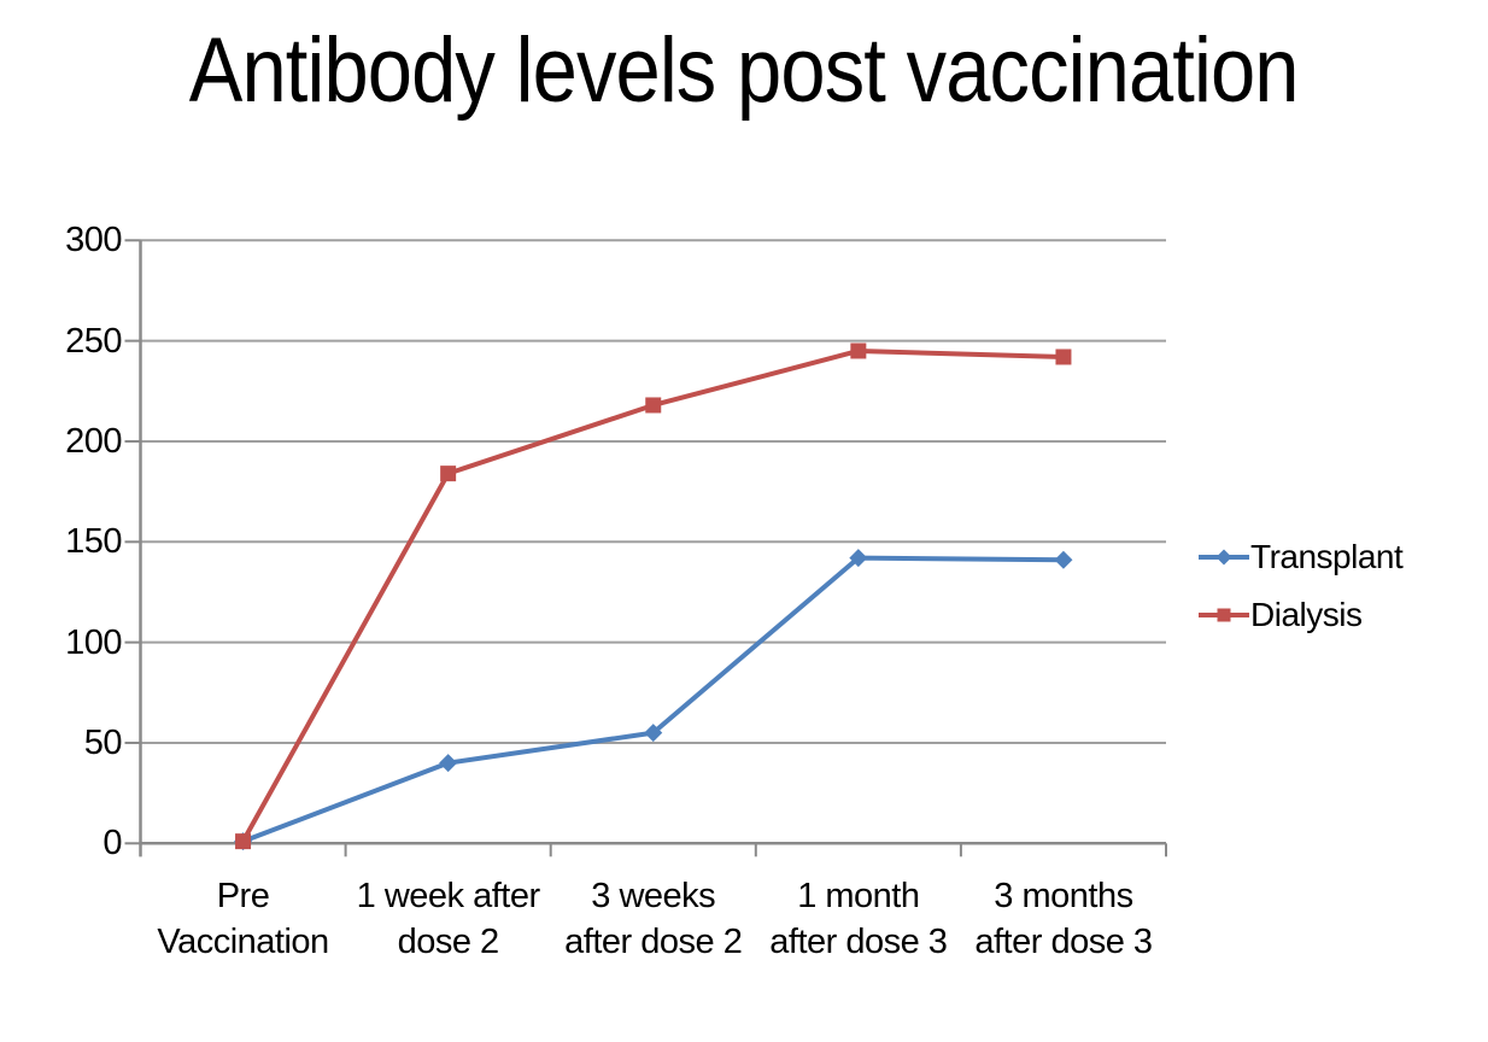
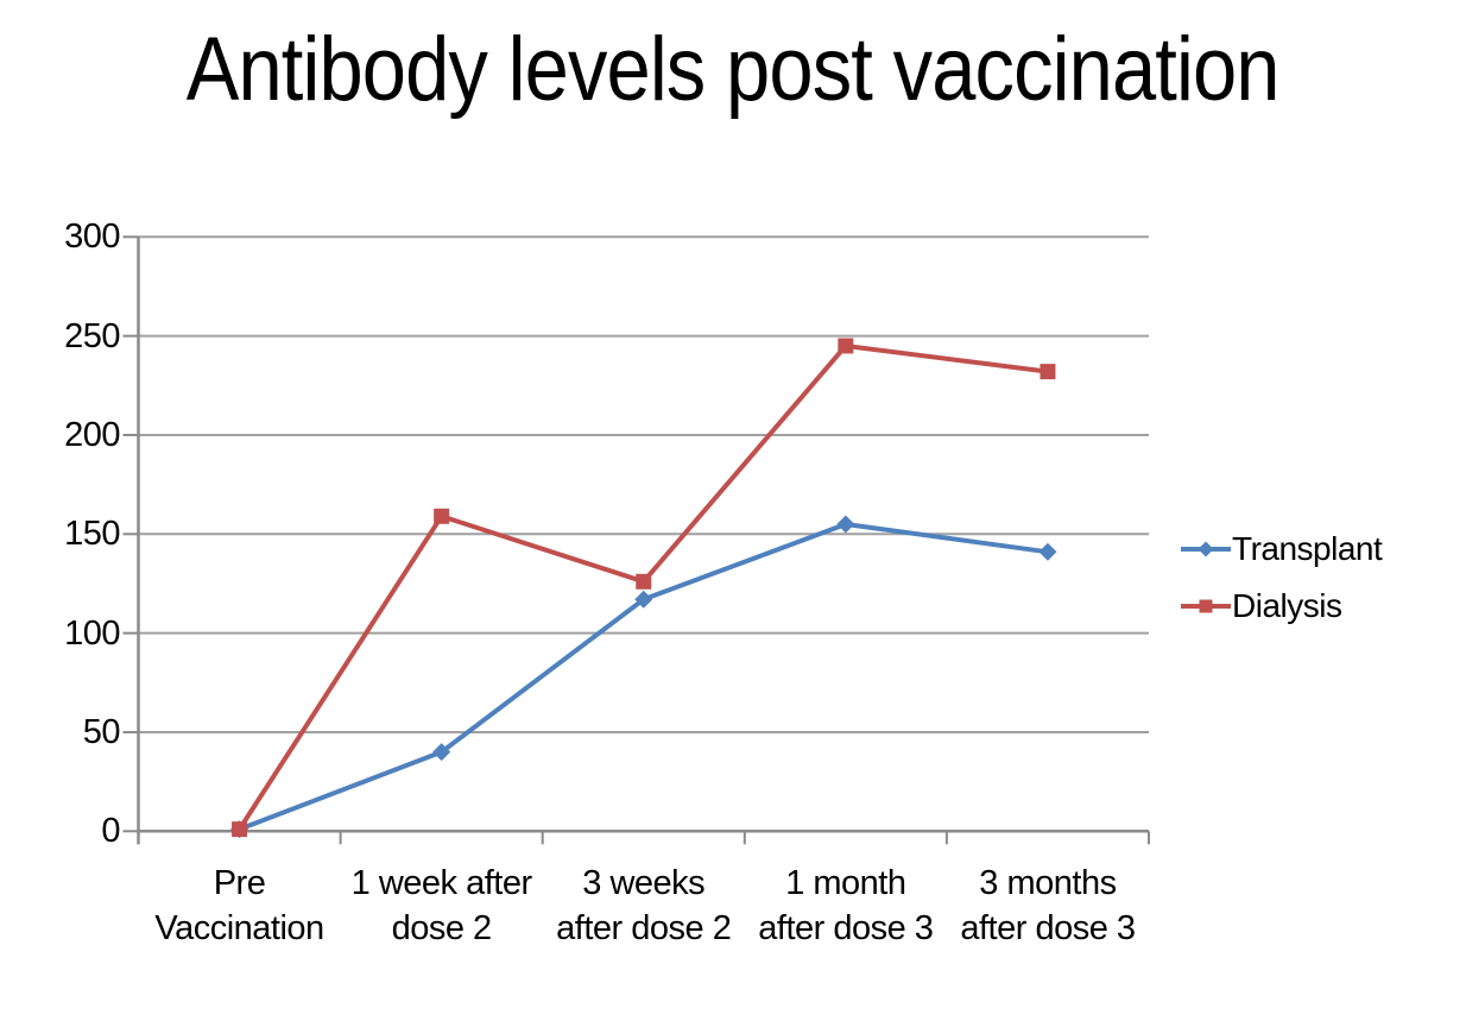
Dialysis/1 week after dose 2: 184 -> 159
Transplant/3 weeks after dose 2: 55 -> 117
Dialysis/3 weeks after dose 2: 218 -> 126
Transplant/1 month after dose 3: 142 -> 155
Dialysis/3 months after dose 3: 242 -> 232
